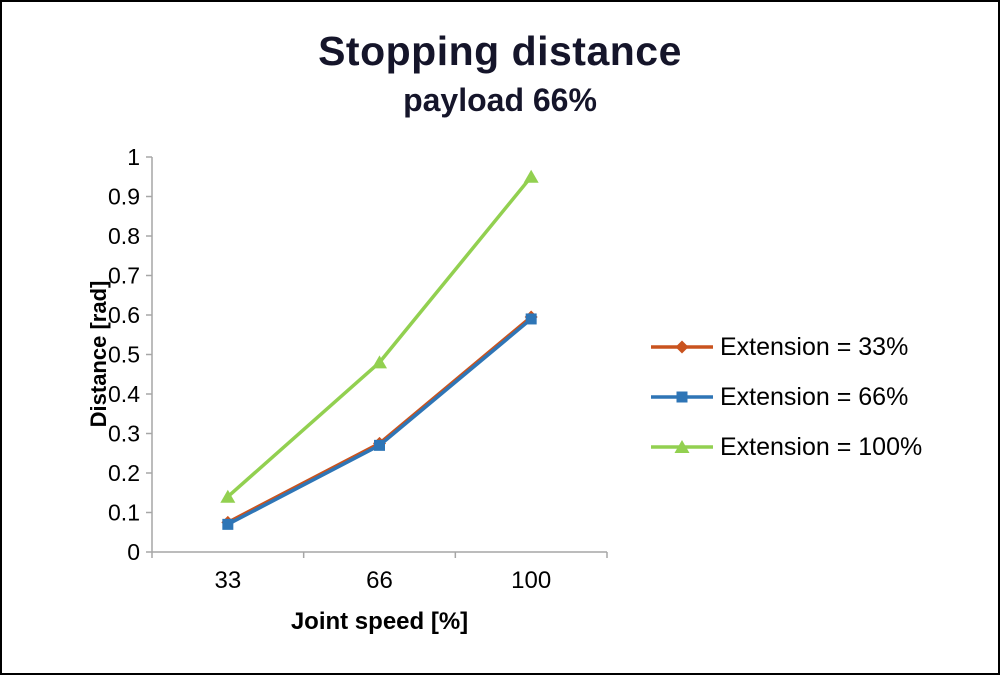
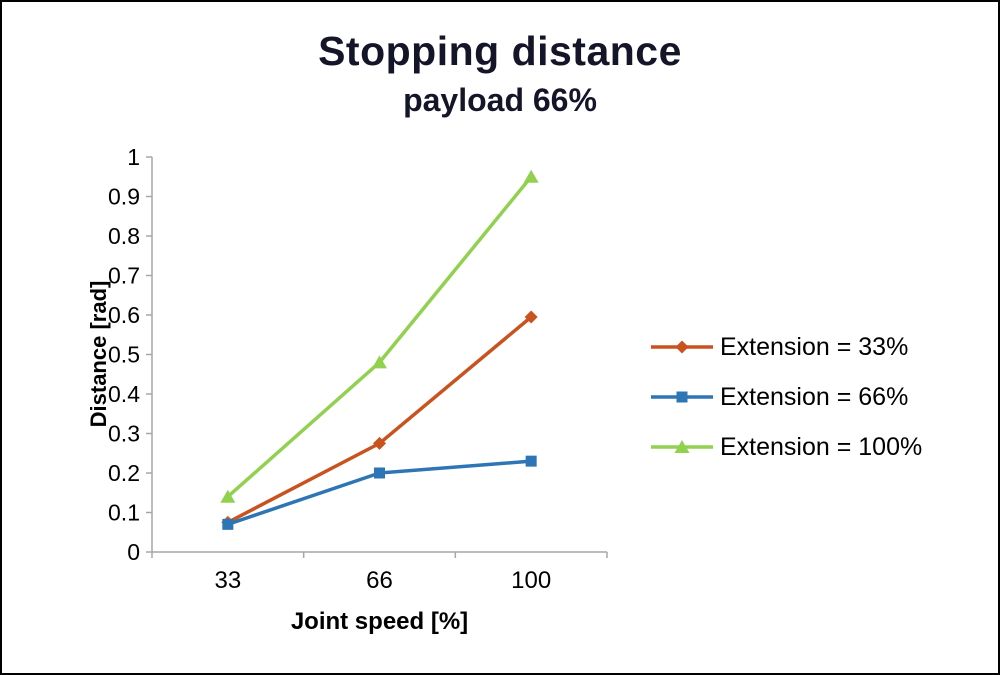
Extension = 66%/66: 0.27 -> 0.20
Extension = 66%/100: 0.59 -> 0.23
